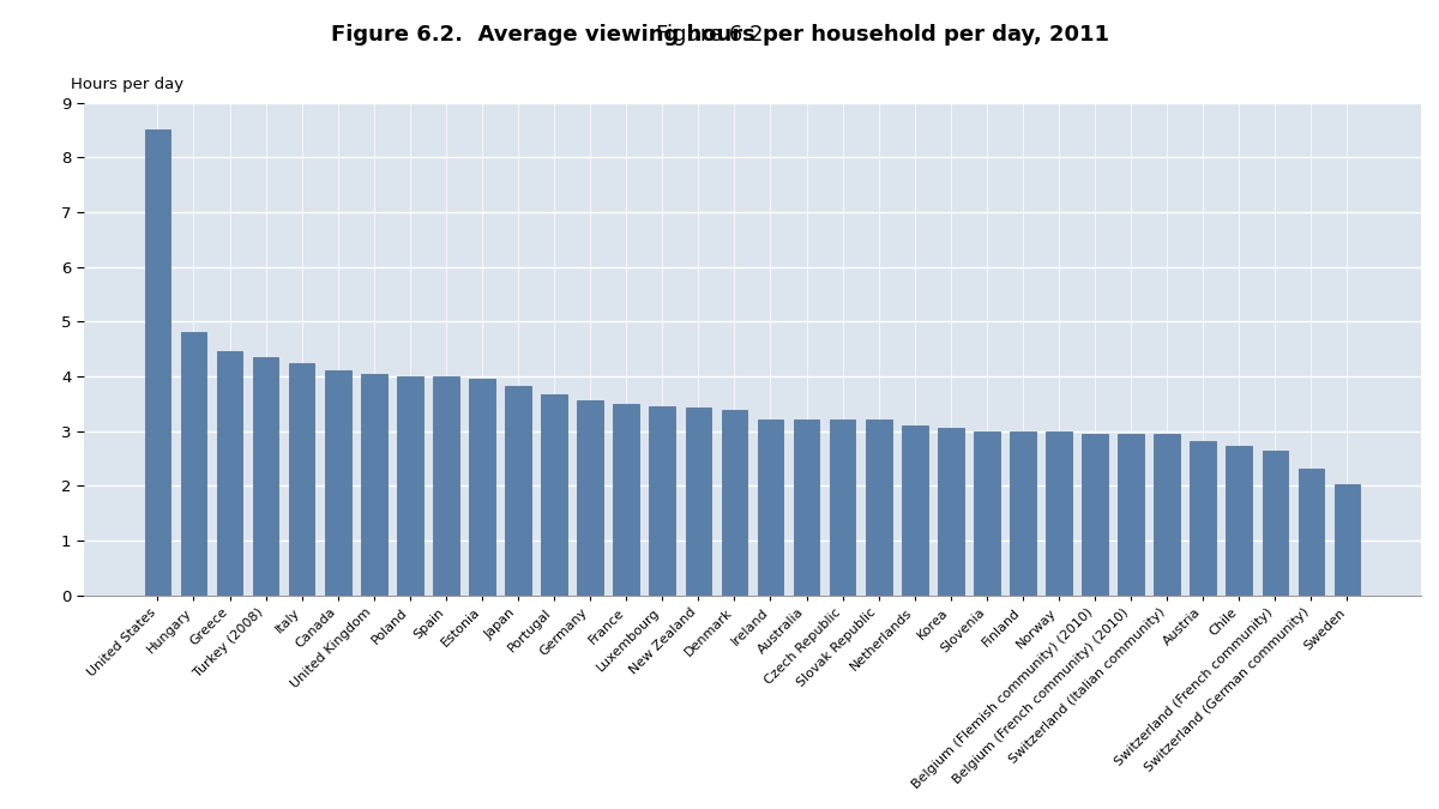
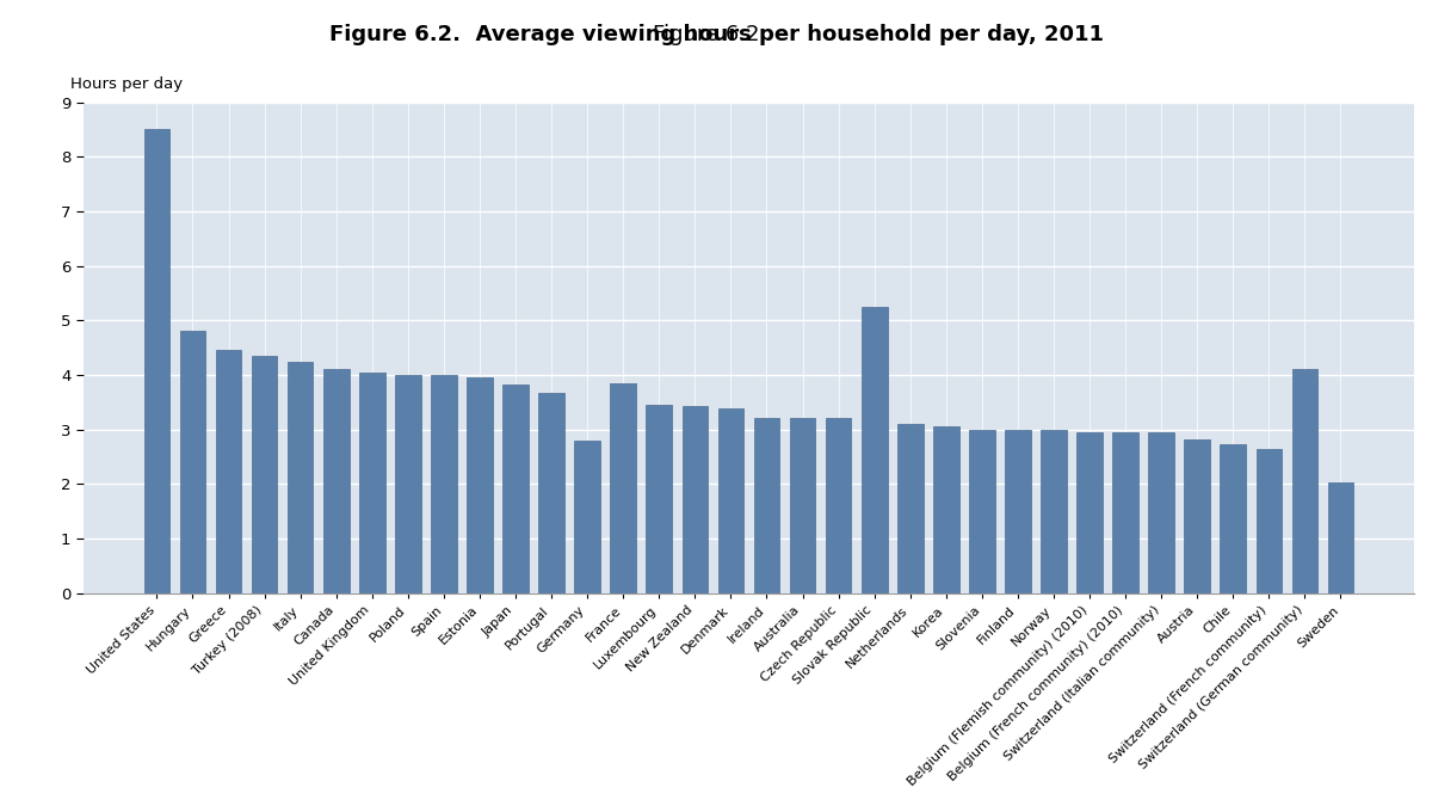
Germany: 3.57 -> 2.80
France: 3.50 -> 3.85
Slovak Republic: 3.22 -> 5.25
Switzerland (German community): 2.32 -> 4.10
